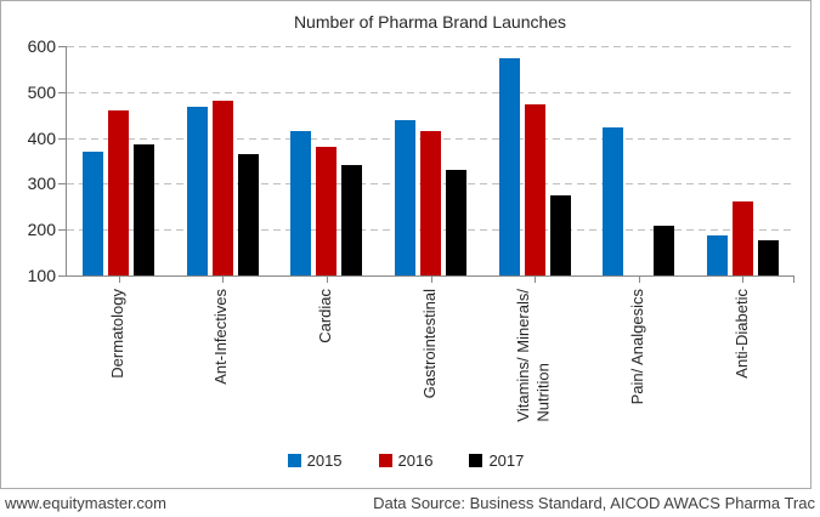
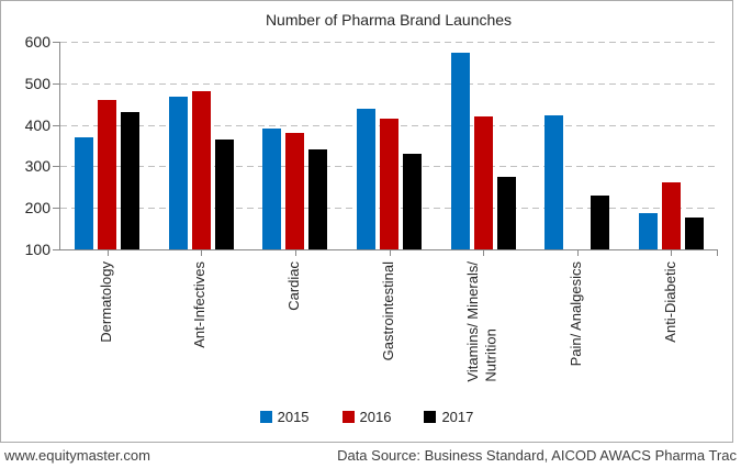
2017/Dermatology: 390 -> 430
2015/Cardiac: 420 -> 390
2016/Vitamins/ Minerals/ Nutrition: 470 -> 420
2017/Pain/ Analgesics: 210 -> 230
